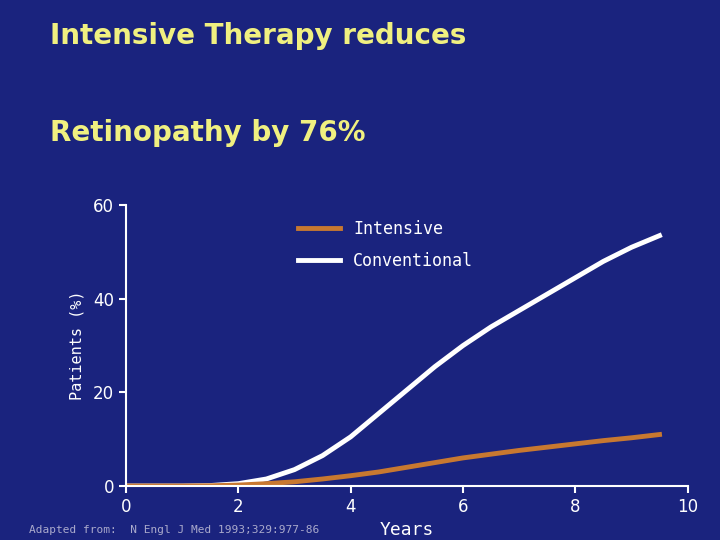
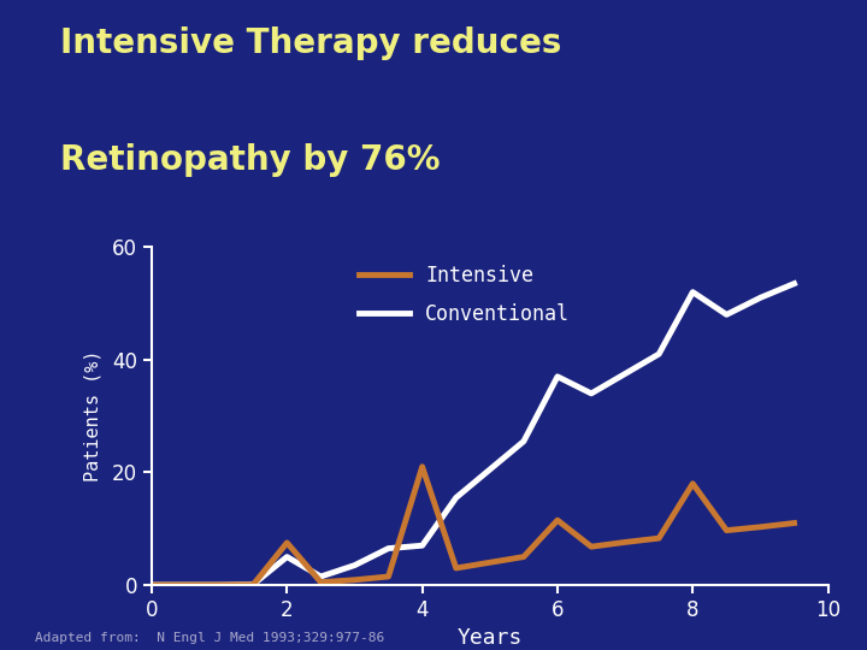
Conventional/2: 0.5 -> 5.0
Intensive/2: 0.2 -> 7.5
Conventional/4: 10.5 -> 7.0
Intensive/4: 2.2 -> 21.0
Conventional/6: 30.0 -> 37.0
Intensive/6: 6.0 -> 11.5
Conventional/8: 44.5 -> 52.0
Intensive/8: 9.0 -> 18.0
